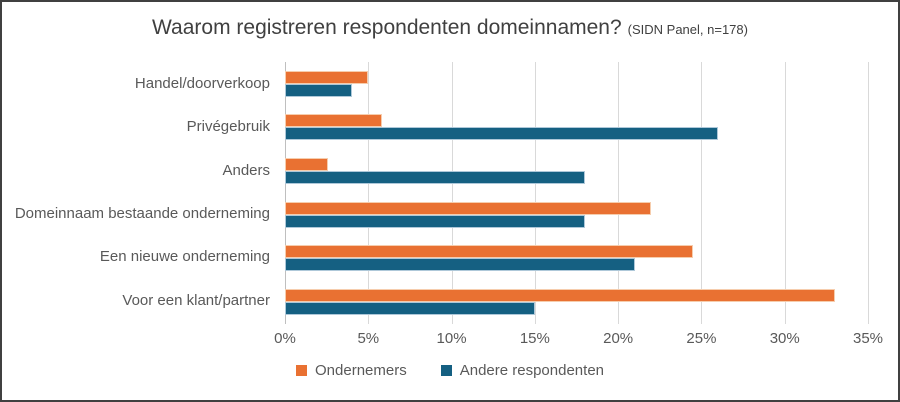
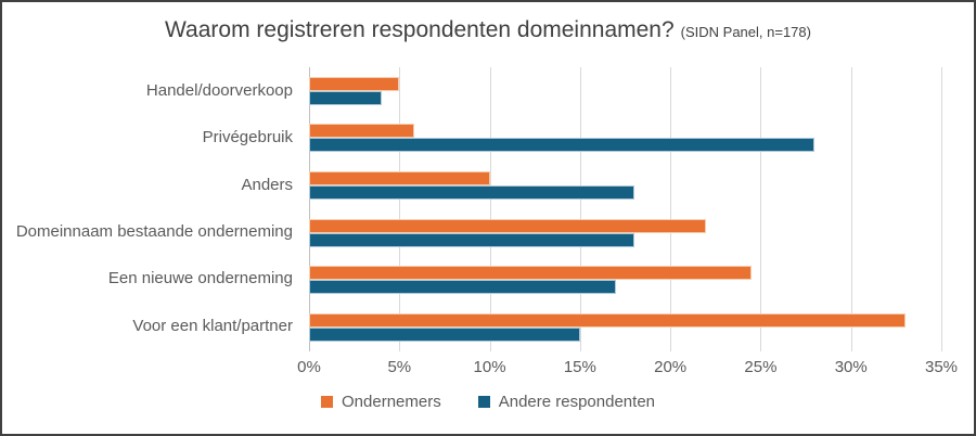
Andere respondenten/Privégebruik: 26% -> 28%
Ondernemers/Anders: 2.6% -> 10.0%
Andere respondenten/Een nieuwe onderneming: 21% -> 17%
